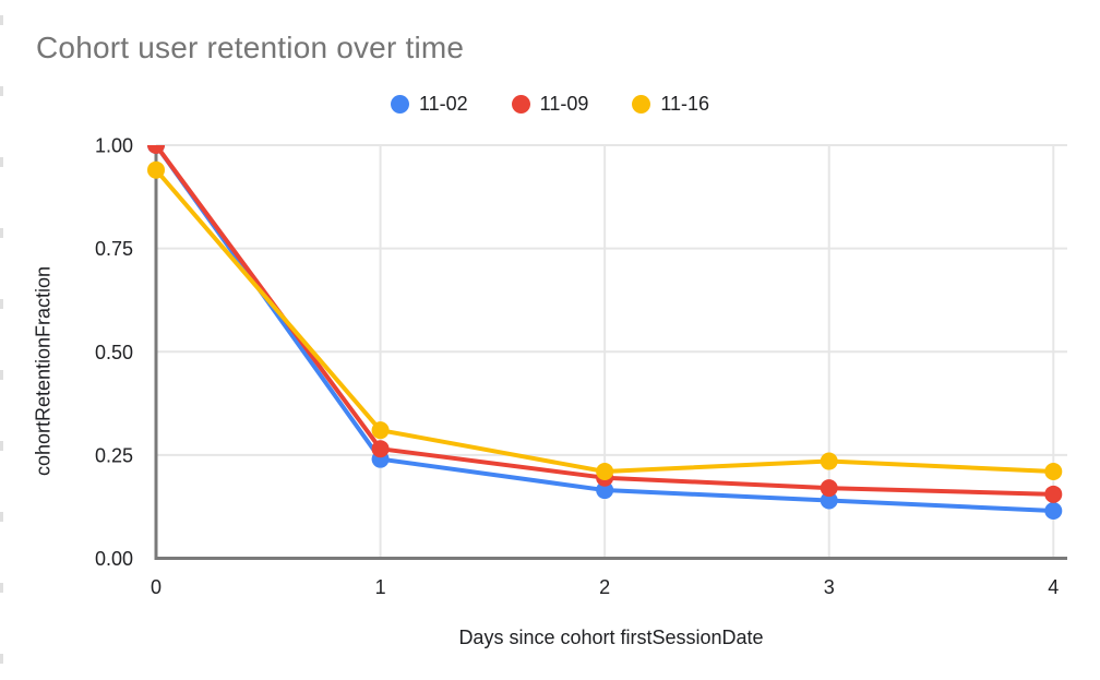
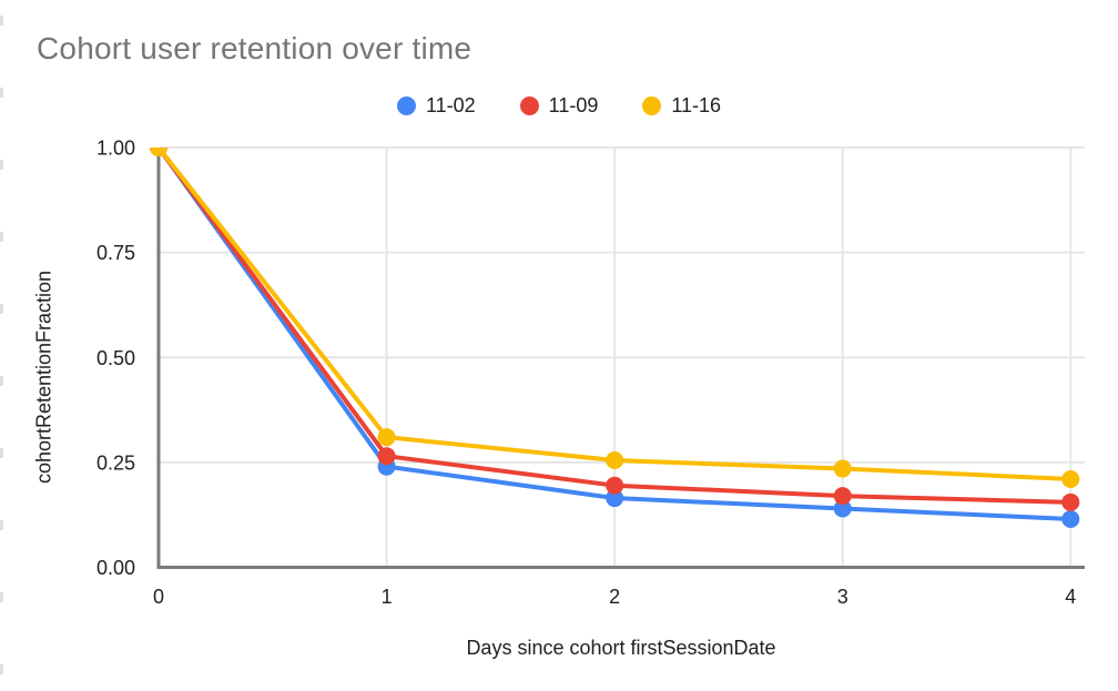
11-16/0: 0.94 -> 1.00
11-16/2: 0.21 -> 0.26
